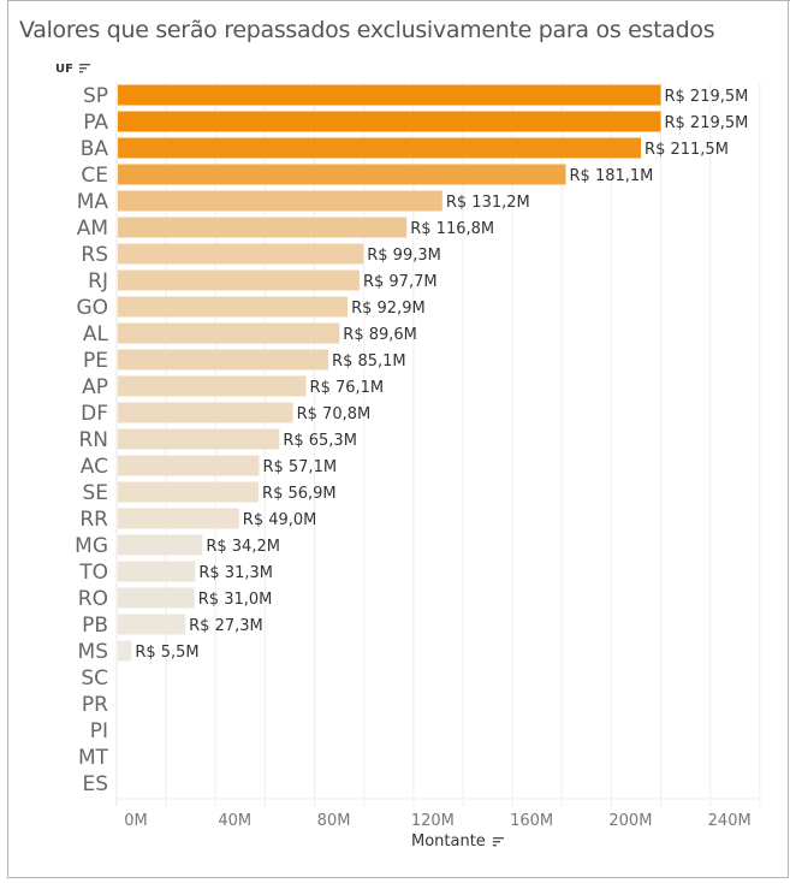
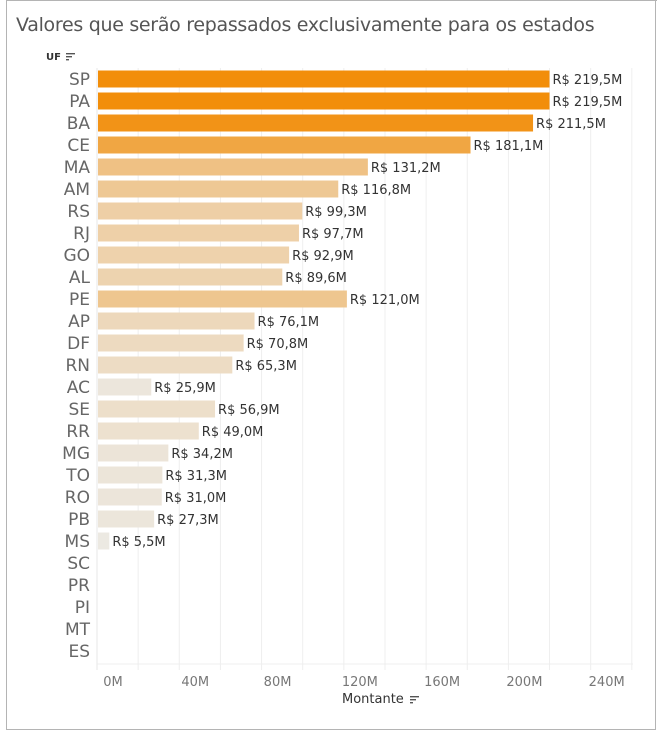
PE: 85,1M -> 121,0M
AC: 57,1M -> 25,9M
